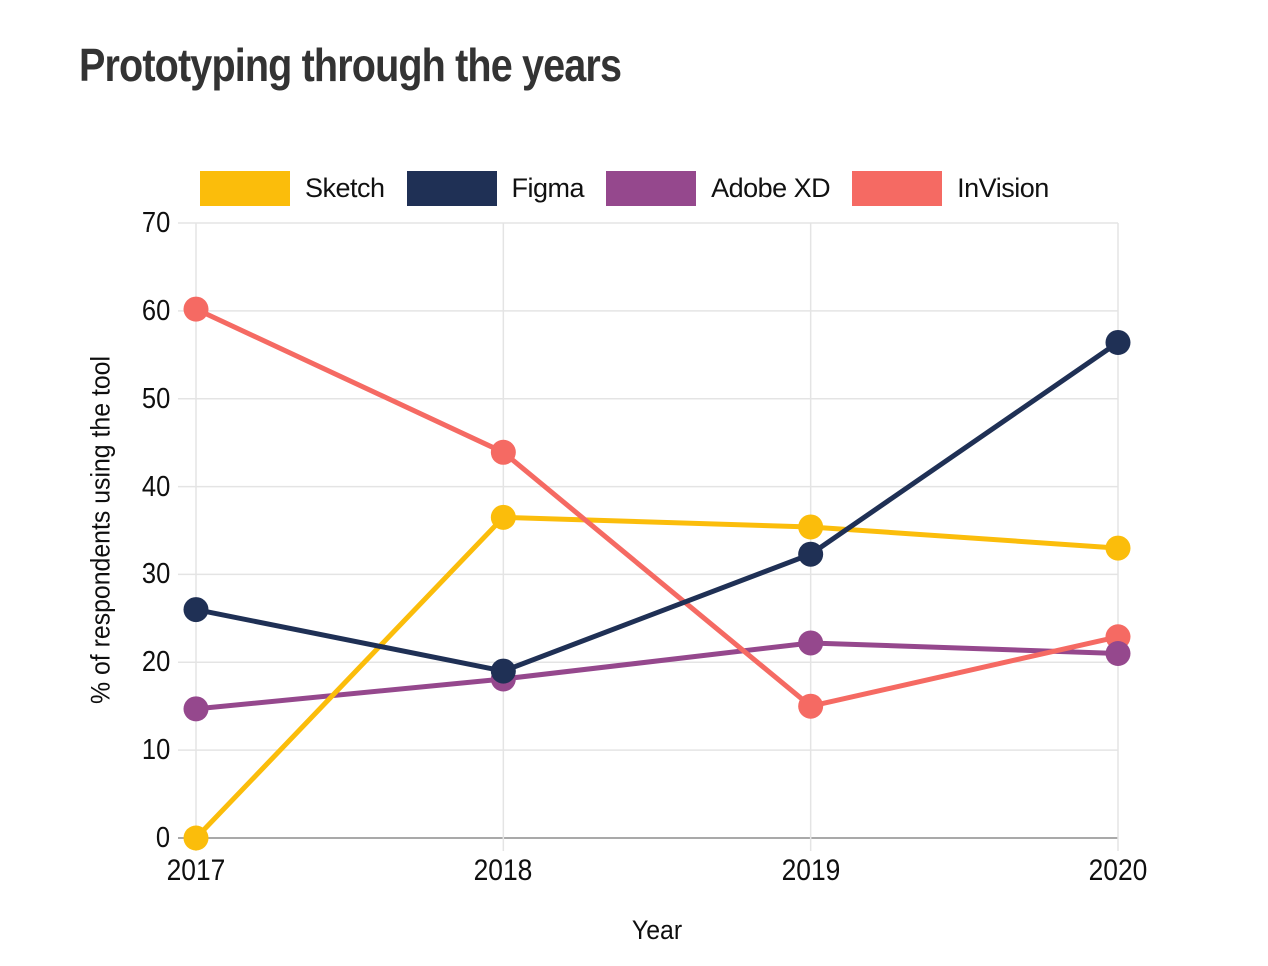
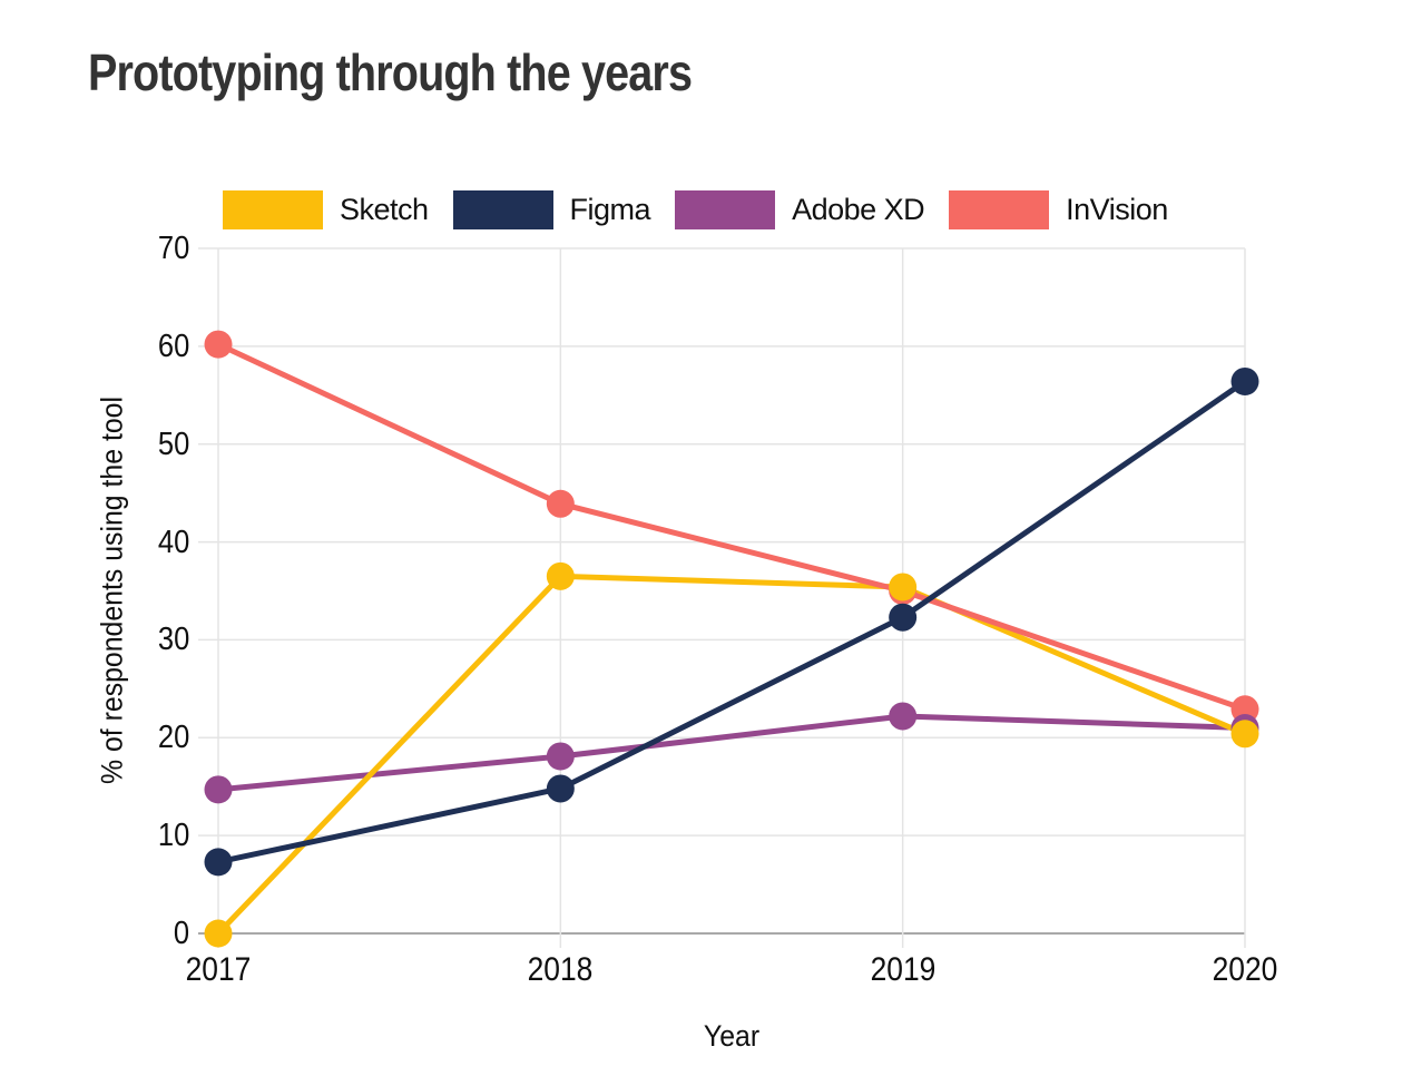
Figma/2017: 26 -> 7
Figma/2018: 19 -> 15
InVision/2019: 15 -> 35
Sketch/2020: 33 -> 20
